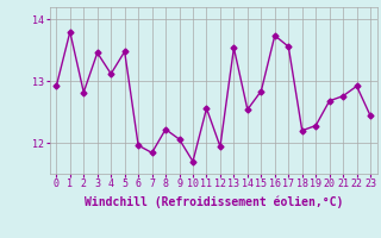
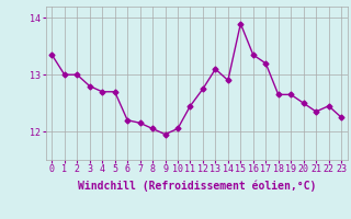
0: 12.92 -> 13.35
1: 13.80 -> 13.00
2: 12.82 -> 13.00
3: 13.46 -> 12.80
4: 13.12 -> 12.70
5: 13.48 -> 12.70
6: 11.96 -> 12.20
7: 11.84 -> 12.15
8: 12.22 -> 12.05
9: 12.06 -> 11.95
10: 11.70 -> 12.05
11: 12.56 -> 12.45
12: 11.94 -> 12.75
13: 13.54 -> 13.10
14: 12.54 -> 12.90
15: 12.84 -> 13.90
16: 13.74 -> 13.35
17: 13.56 -> 13.20
18: 12.20 -> 12.65
19: 12.28 -> 12.65
20: 12.68 -> 12.50
21: 12.76 -> 12.35
22: 12.92 -> 12.45
23: 12.44 -> 12.25
